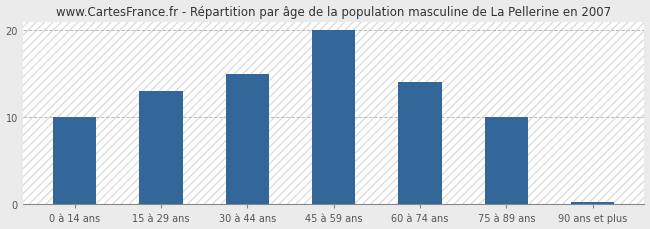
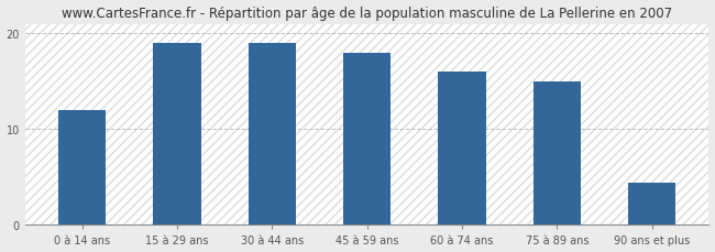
0 à 14 ans: 10.0 -> 12.0
15 à 29 ans: 13.0 -> 19.0
30 à 44 ans: 15.0 -> 19.0
45 à 59 ans: 20.0 -> 18.0
60 à 74 ans: 14.0 -> 16.0
75 à 89 ans: 10.0 -> 15.0
90 ans et plus: 0.3 -> 4.4
